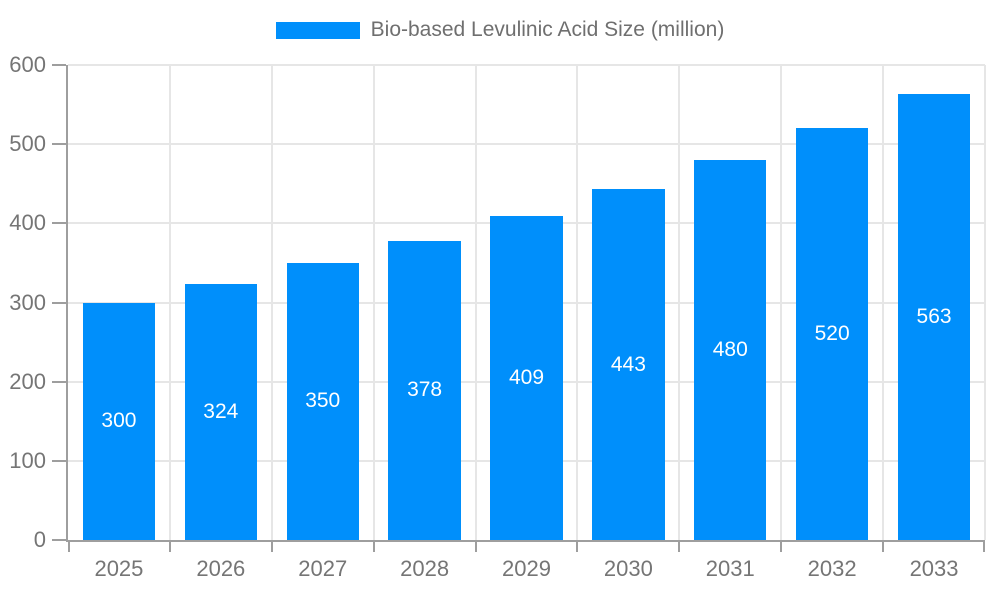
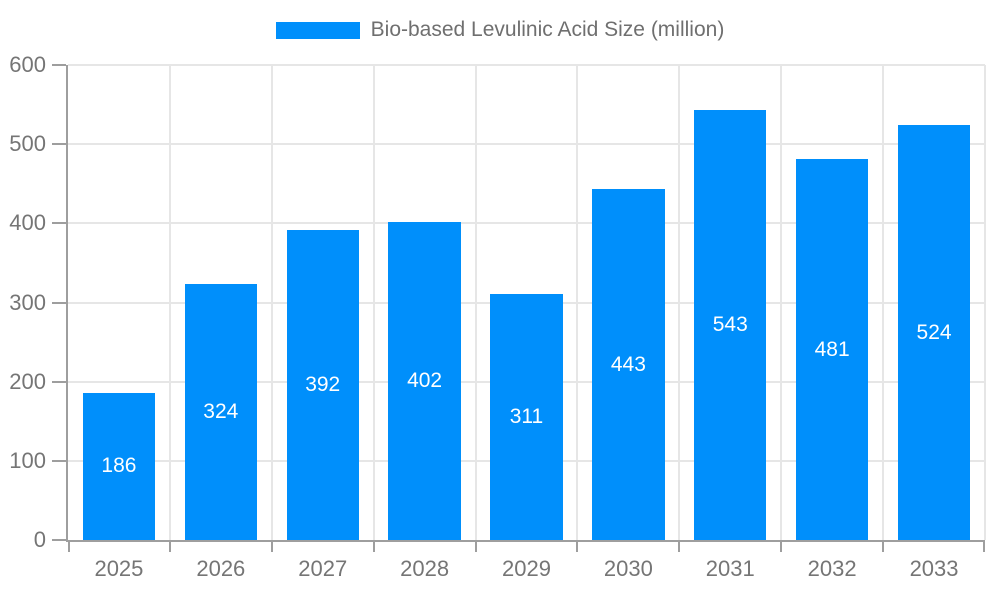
2025: 300 -> 186
2027: 350 -> 392
2028: 378 -> 402
2029: 409 -> 311
2031: 480 -> 543
2032: 520 -> 481
2033: 563 -> 524
